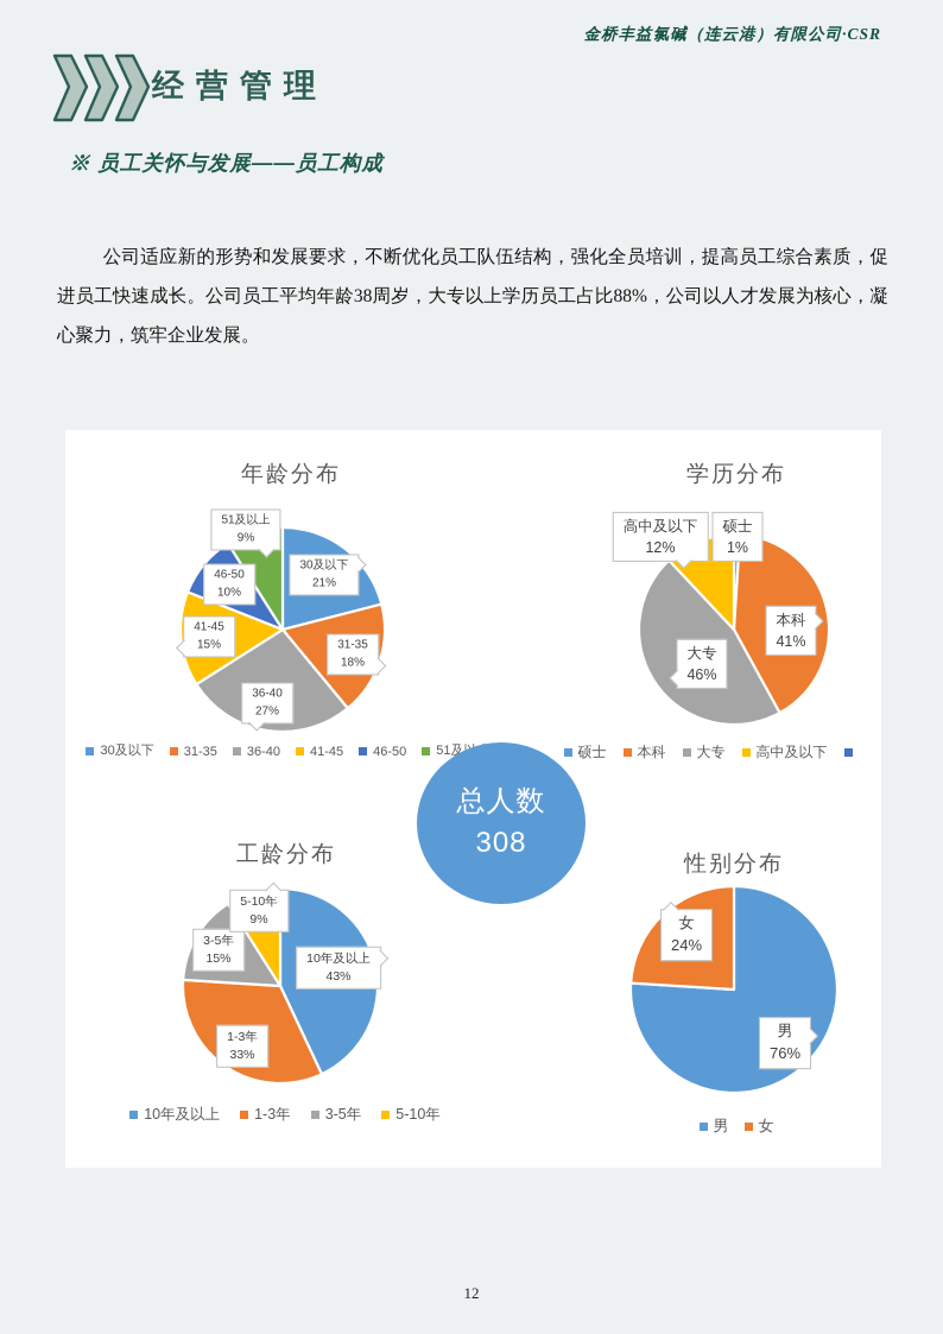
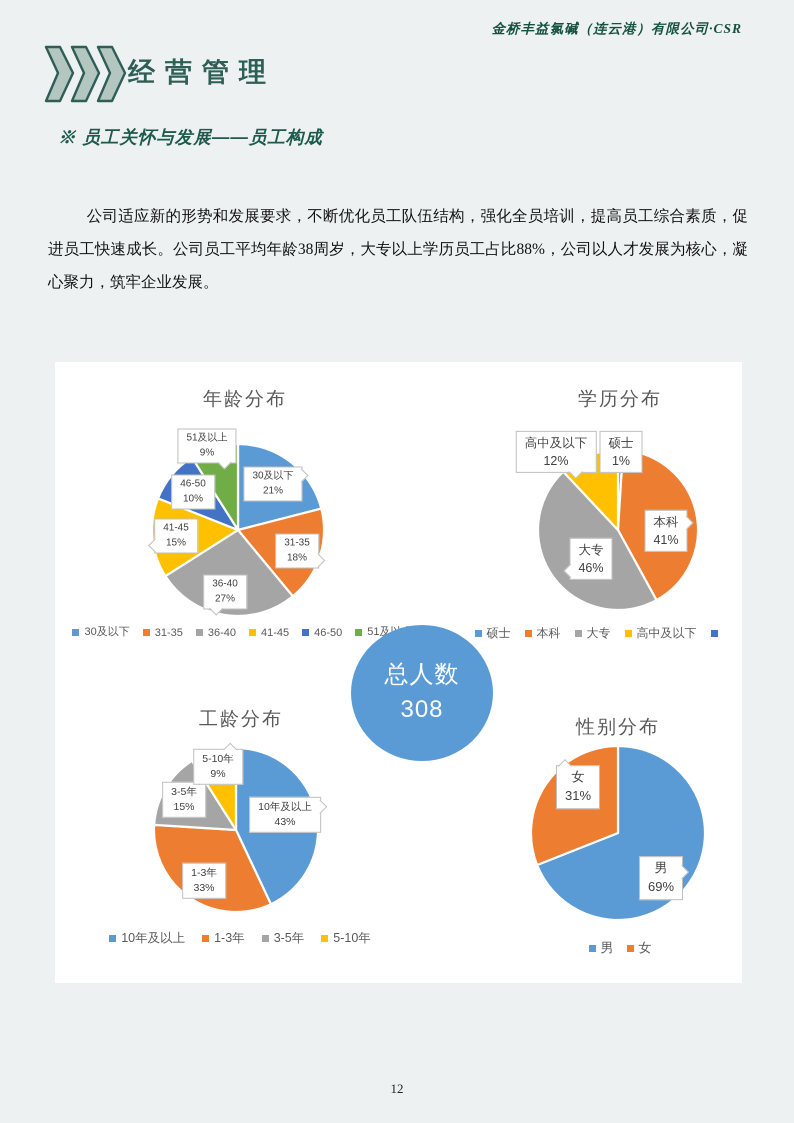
性别分布/男: 76% -> 69%
性别分布/女: 24% -> 31%
